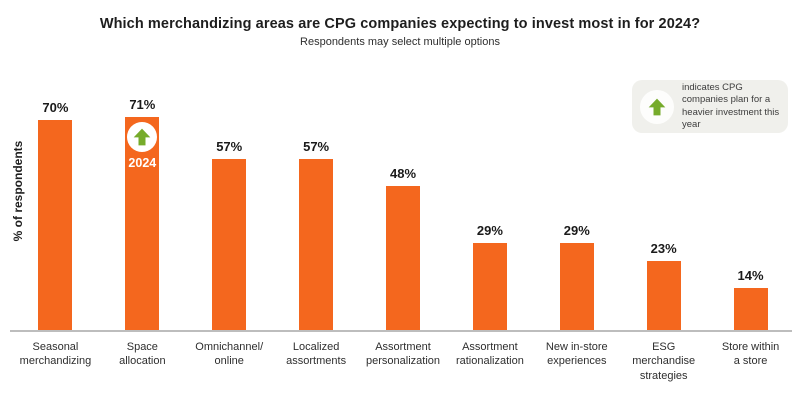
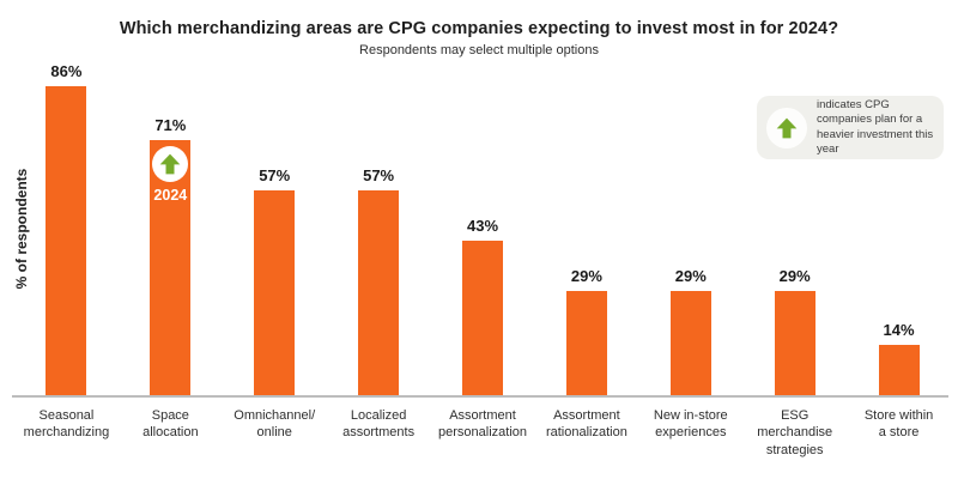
Seasonal merchandizing: 70% -> 86%
Assortment personalization: 48% -> 43%
ESG merchandise strategies: 23% -> 29%
